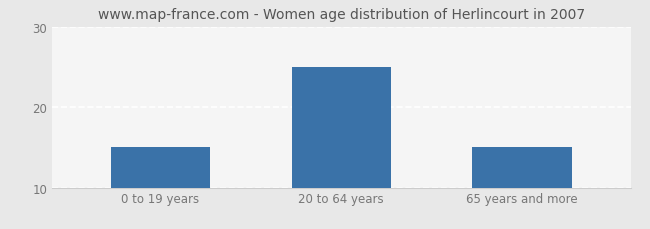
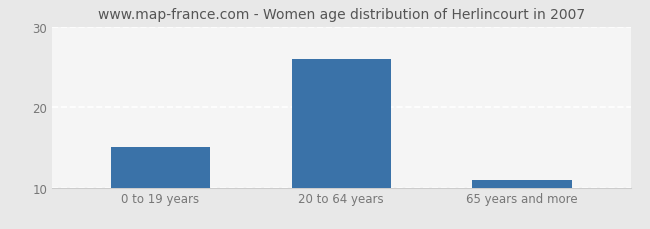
20 to 64 years: 25 -> 26
65 years and more: 15 -> 11
